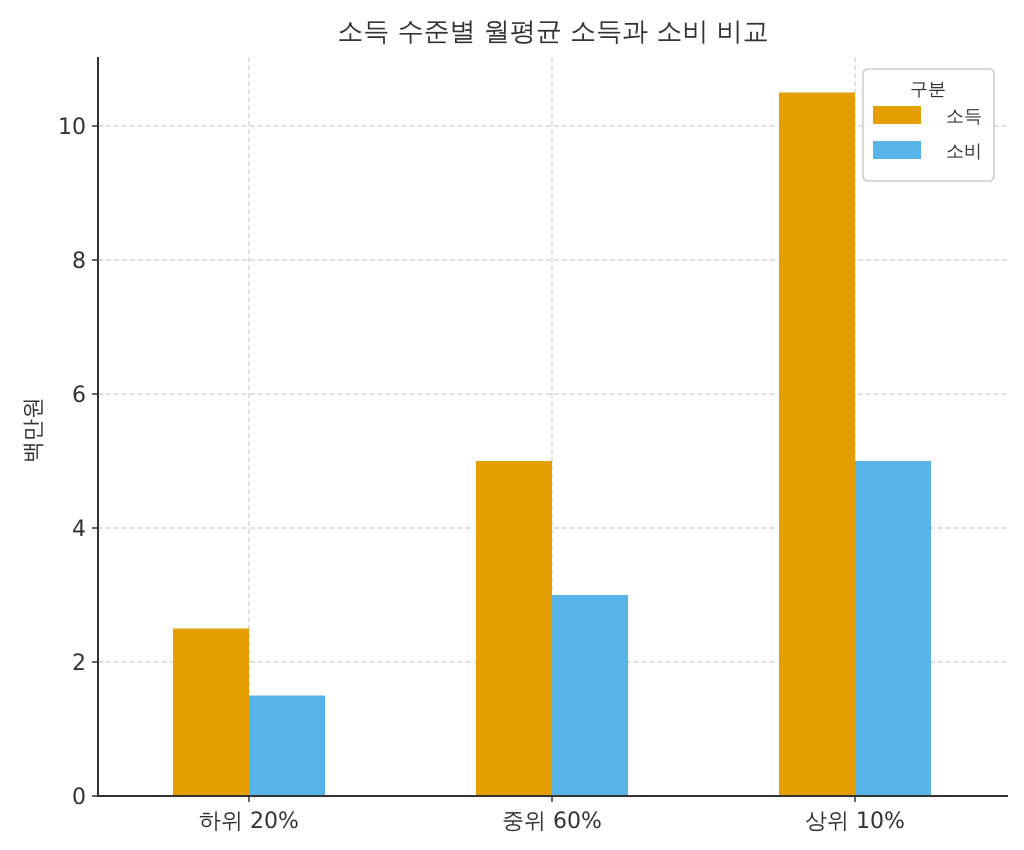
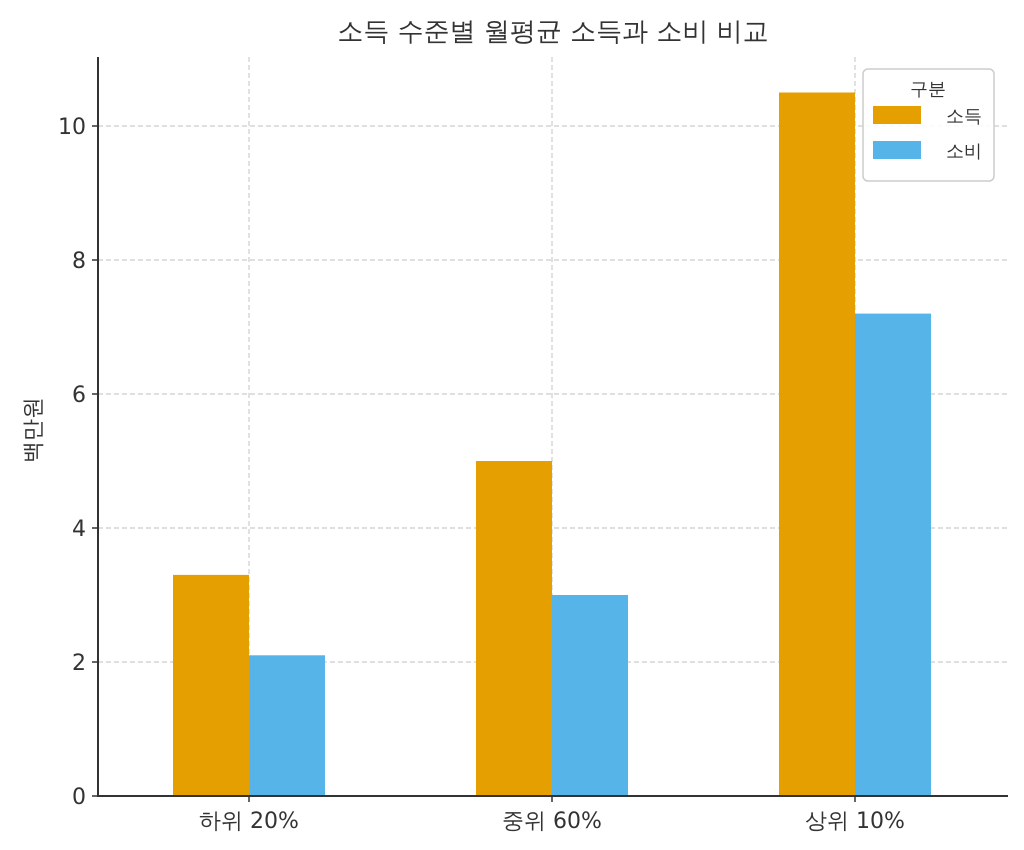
소득/하위 20%: 2.5 -> 3.3
소비/하위 20%: 1.5 -> 2.1
소비/상위 10%: 5.0 -> 7.2
